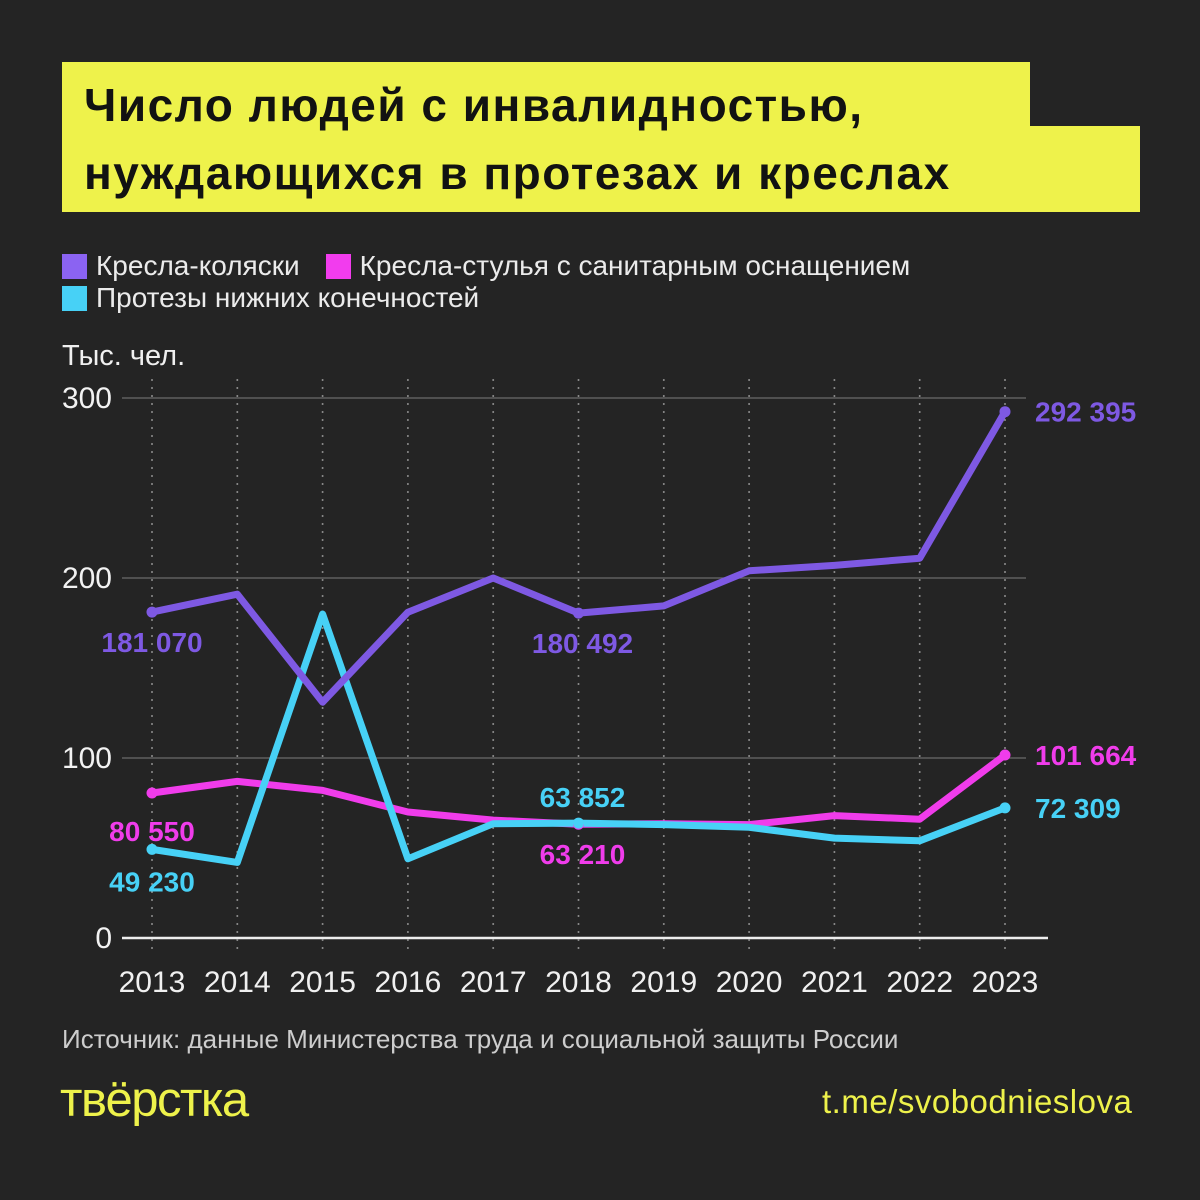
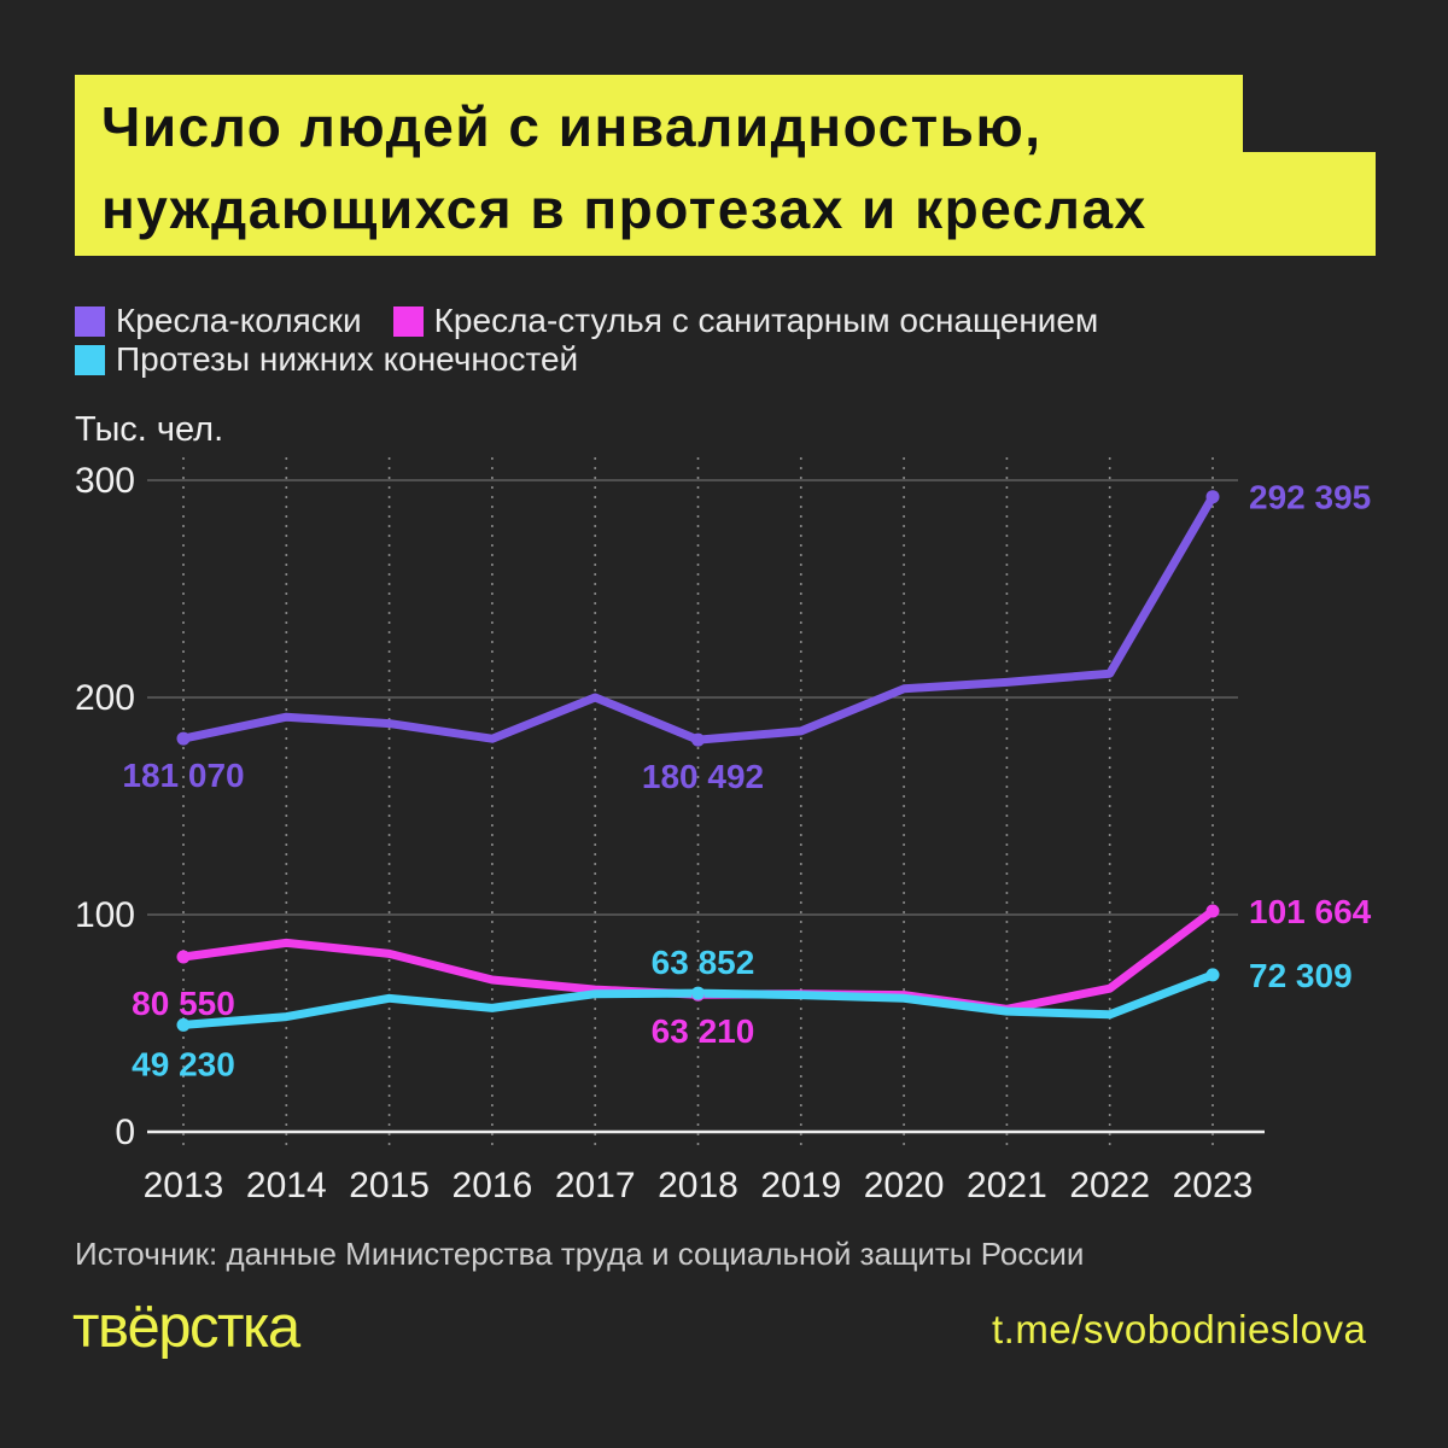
Протезы нижних конечностей/2014: 42 -> 53
Кресла-коляски/2015: 131 -> 188
Протезы нижних конечностей/2015: 180 -> 62
Протезы нижних конечностей/2016: 44 -> 57
Кресла-стулья с санитарным оснащением/2021: 68 -> 56
